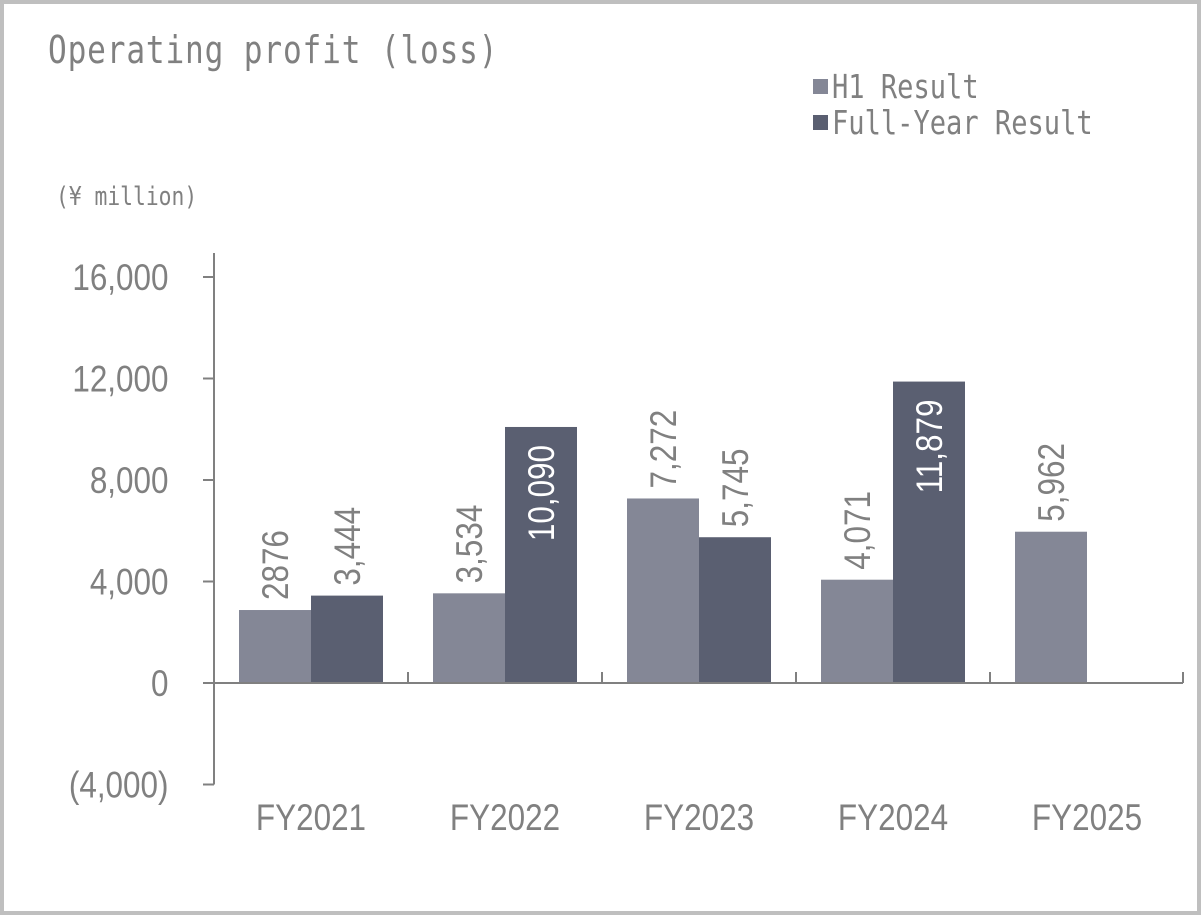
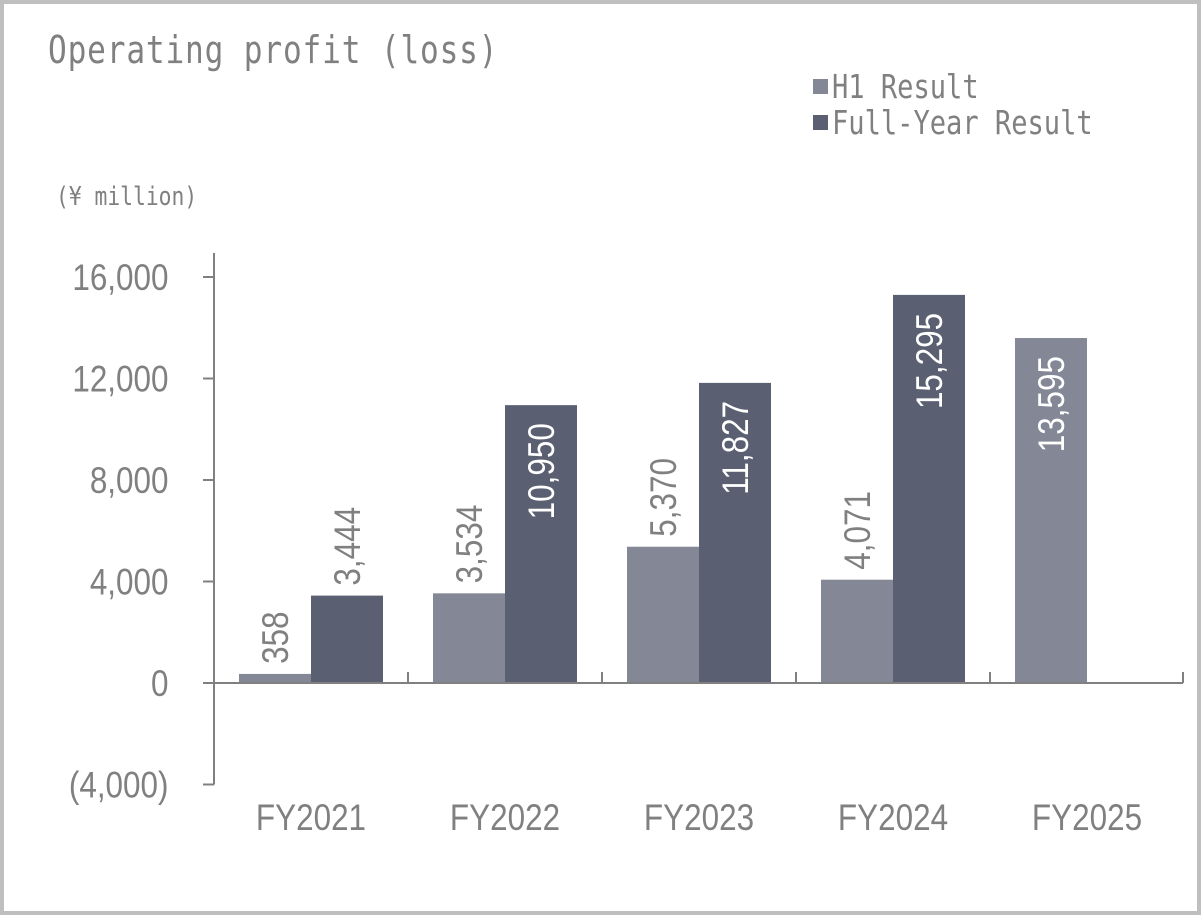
H1 Result/FY2021: 2876 -> 358
Full-Year Result/FY2022: 10,090 -> 10,950
H1 Result/FY2023: 7,272 -> 5,370
Full-Year Result/FY2023: 5,745 -> 11,827
Full-Year Result/FY2024: 11,879 -> 15,295
H1 Result/FY2025: 5,962 -> 13,595
